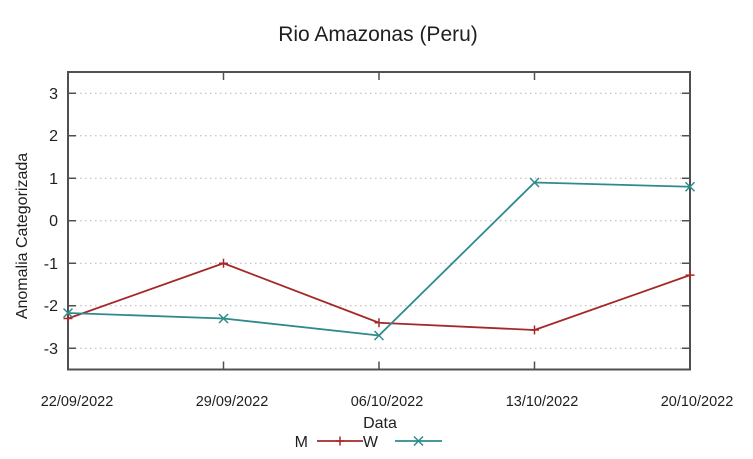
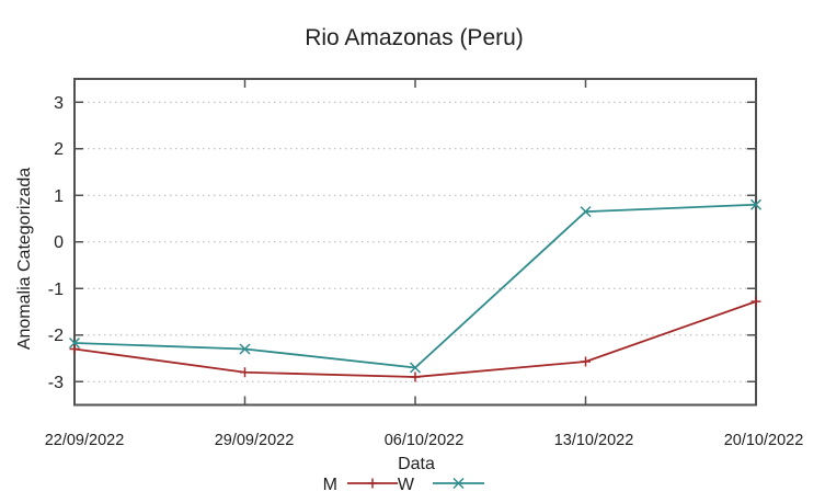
M/29/09/2022: -1.0 -> -2.8
M/06/10/2022: -2.4 -> -2.9
W/13/10/2022: 0.9 -> 0.7
